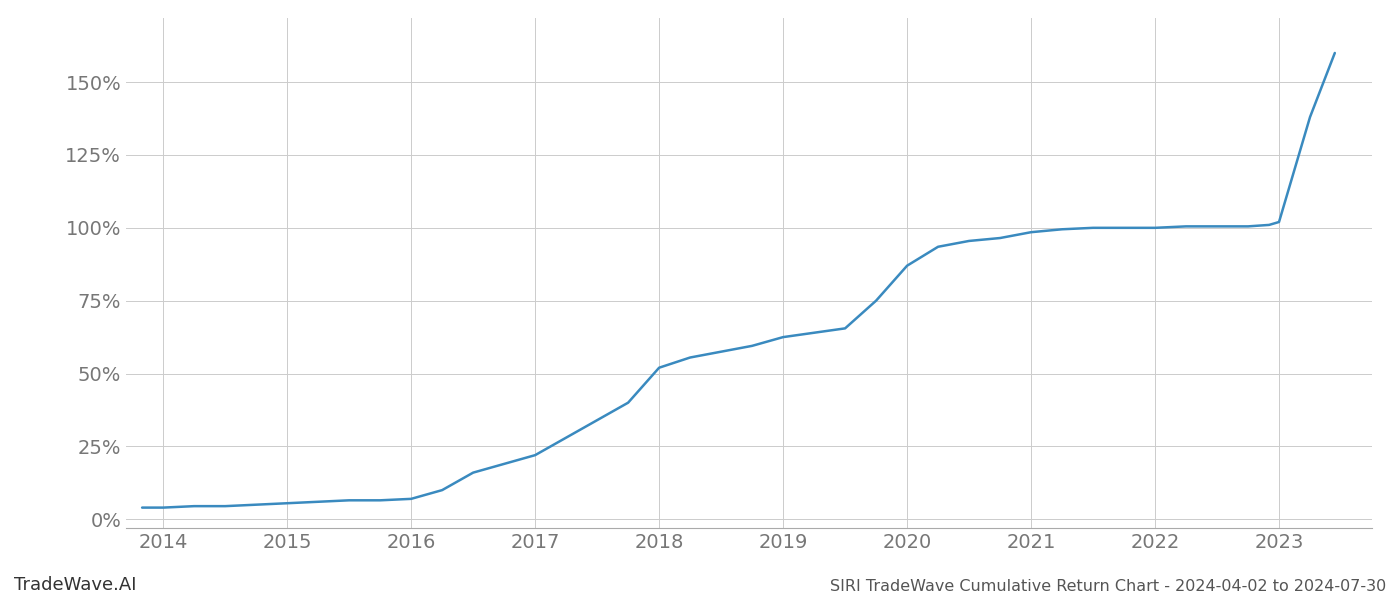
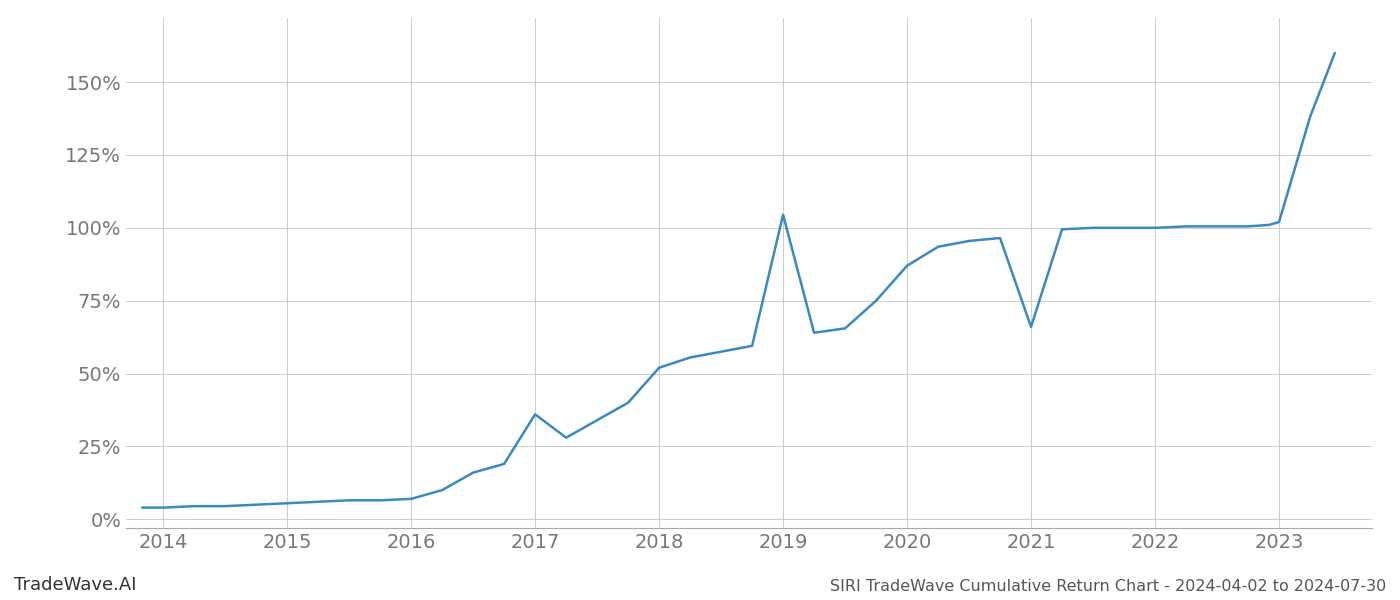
2017: 22.0% -> 36.0%
2019: 62.5% -> 104.5%
2021: 98.5% -> 66.0%
